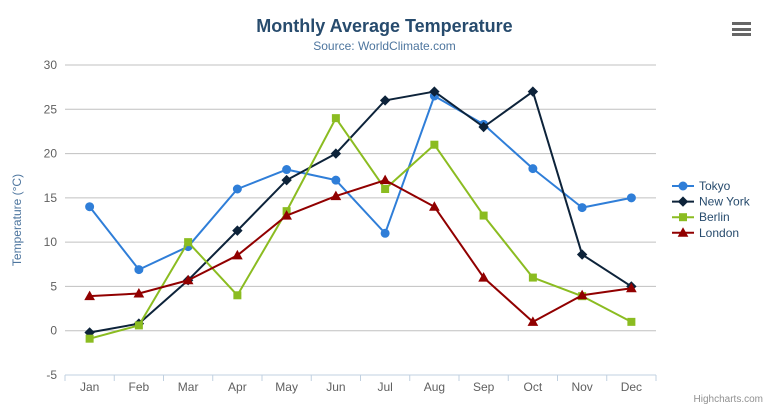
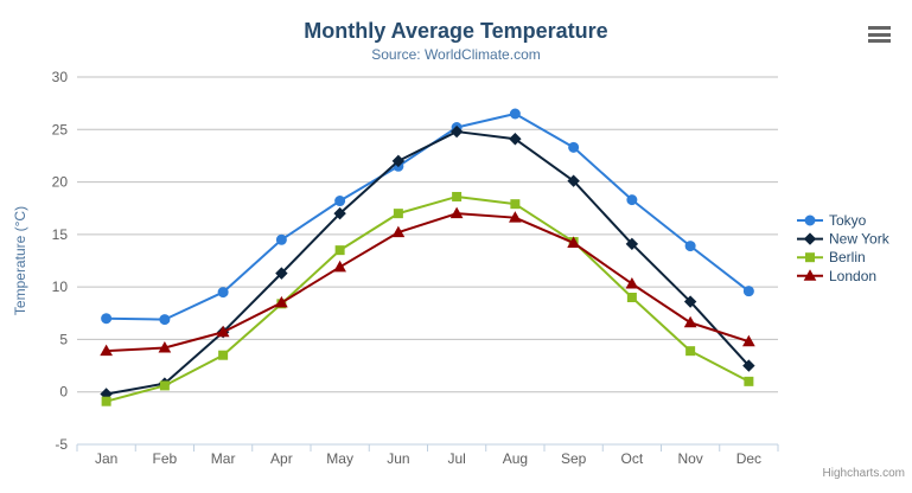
Tokyo/Jan: 14 -> 7
Berlin/Mar: 10 -> 4
Tokyo/Apr: 16 -> 14
Berlin/Apr: 4 -> 8
London/May: 13 -> 12
Tokyo/Jun: 17 -> 22
New York/Jun: 20 -> 22
Berlin/Jun: 24 -> 17
Tokyo/Jul: 11 -> 25
New York/Jul: 26 -> 25
Berlin/Jul: 16 -> 19
New York/Aug: 27 -> 24
Berlin/Aug: 21 -> 18
London/Aug: 14 -> 17
New York/Sep: 23 -> 20
Berlin/Sep: 13 -> 14
London/Sep: 6 -> 14
New York/Oct: 27 -> 14
Berlin/Oct: 6 -> 9
London/Oct: 1 -> 10
London/Nov: 4 -> 7
Tokyo/Dec: 15 -> 10
New York/Dec: 5 -> 2
